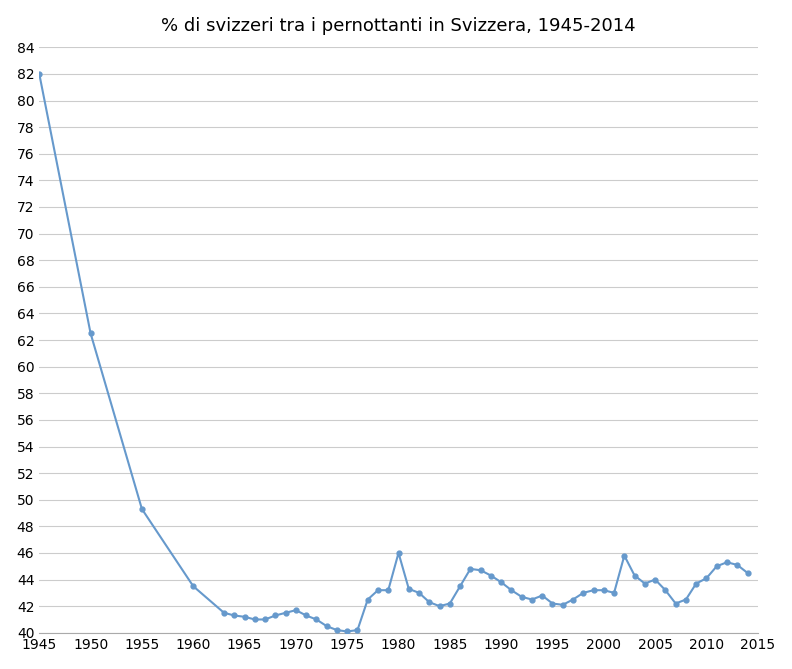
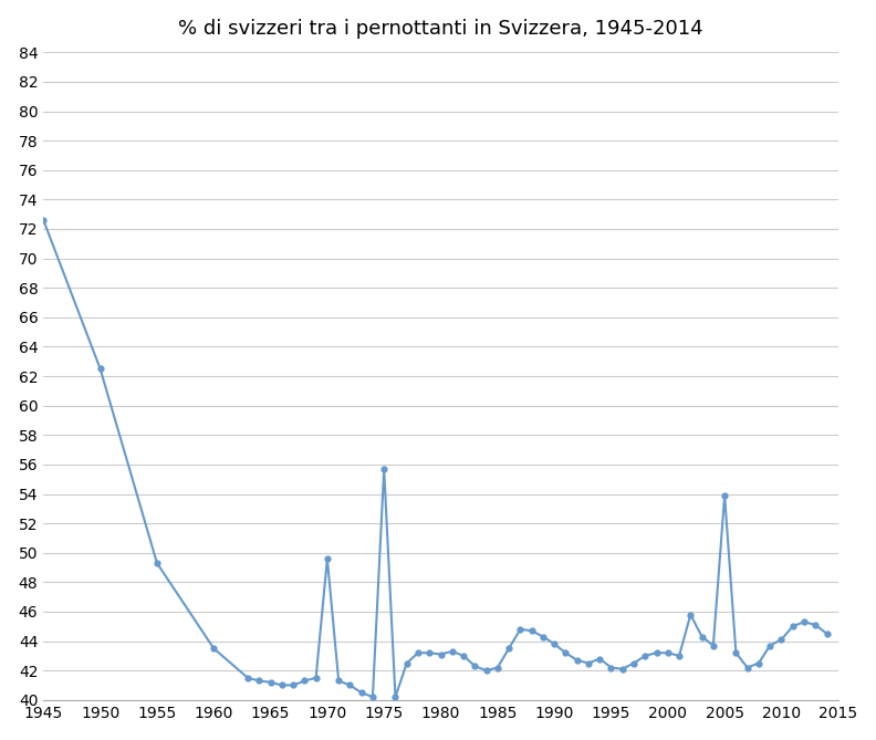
1945: 82.0 -> 72.6
1970: 41.7 -> 49.6
1975: 40.1 -> 55.7
1980: 46.0 -> 43.1
2005: 44.0 -> 53.9
